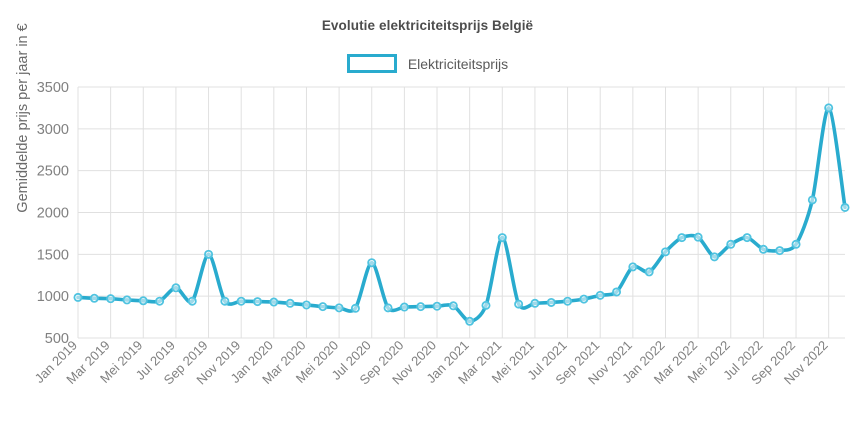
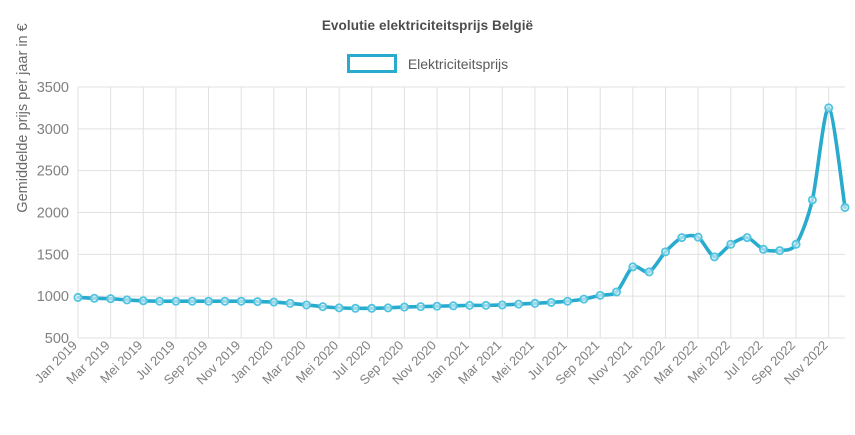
Jul 2019: 1100 -> 900
Sep 2019: 1500 -> 900
Jul 2020: 1400 -> 900
Jan 2021: 700 -> 900
Mar 2021: 1700 -> 900
